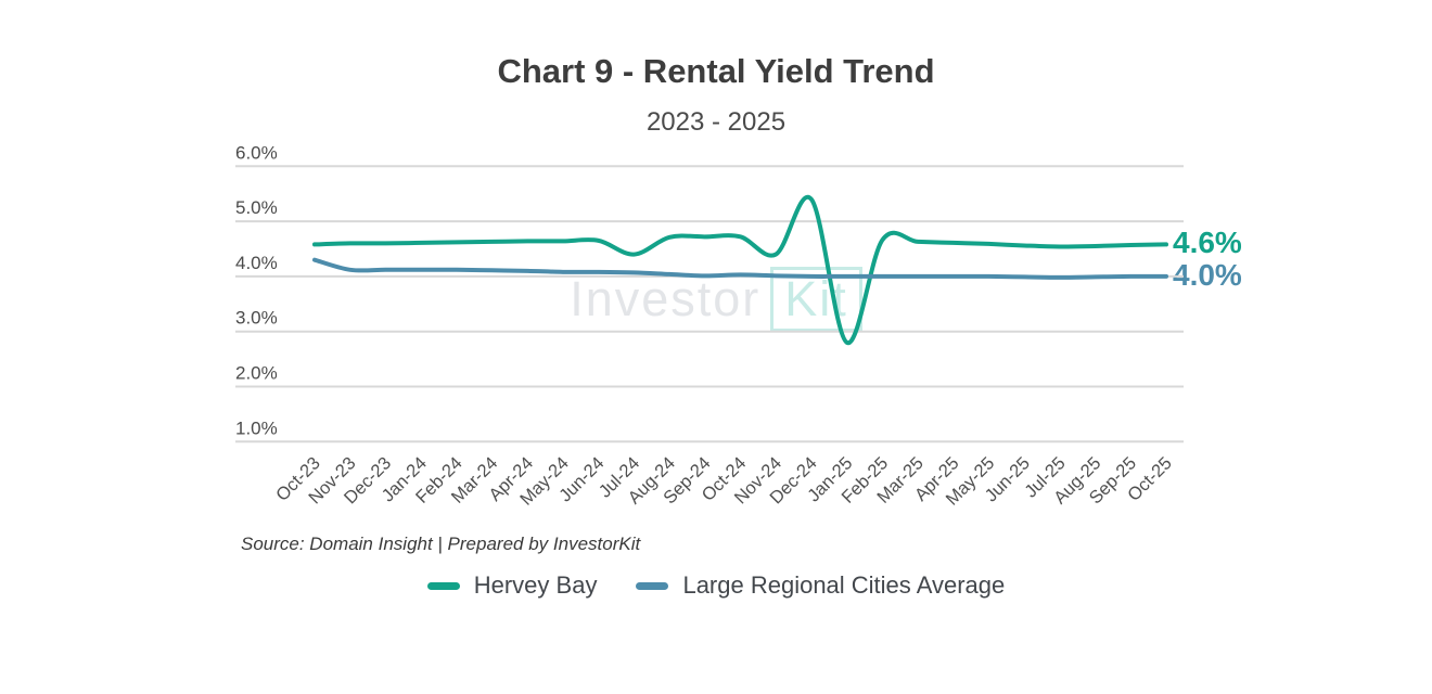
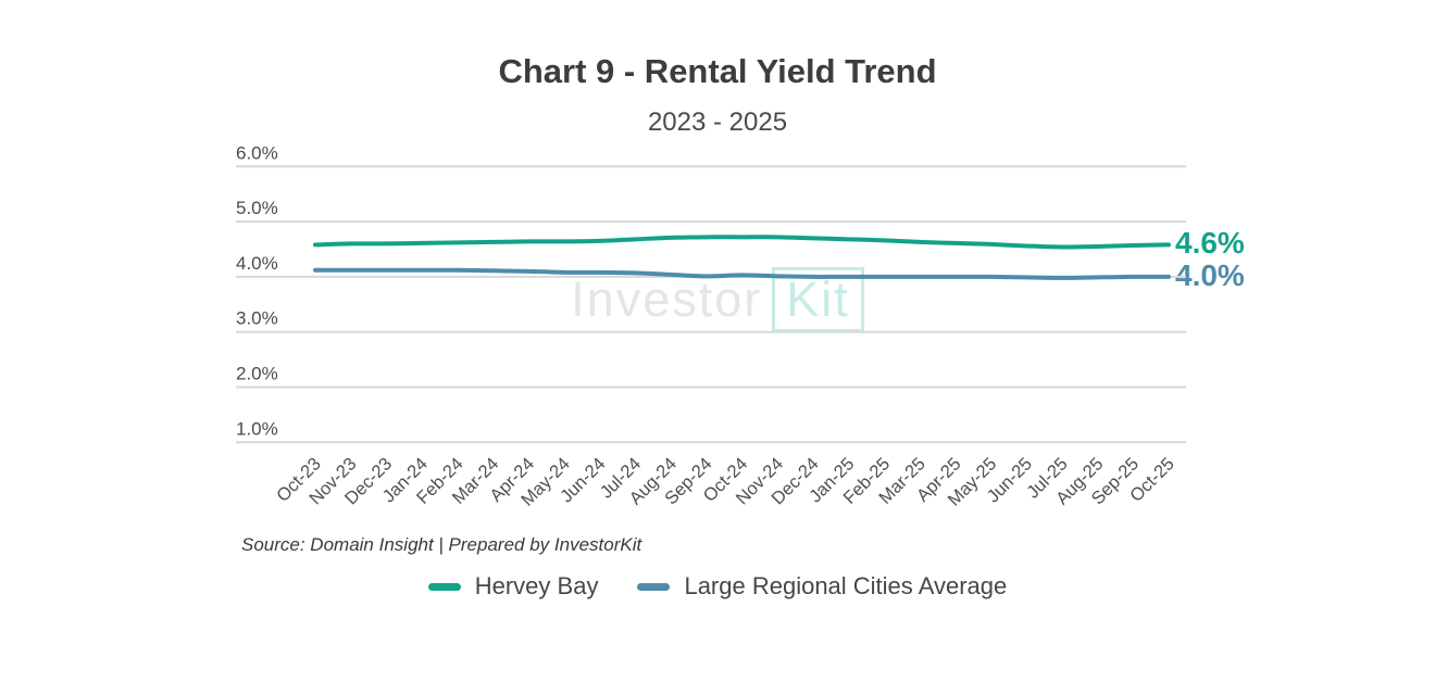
Large Regional Cities Average/Oct-23: 4.3% -> 4.1%
Hervey Bay/Jul-24: 4.4% -> 4.7%
Hervey Bay/Nov-24: 4.4% -> 4.7%
Hervey Bay/Dec-24: 5.4% -> 4.7%
Hervey Bay/Jan-25: 2.8% -> 4.7%
